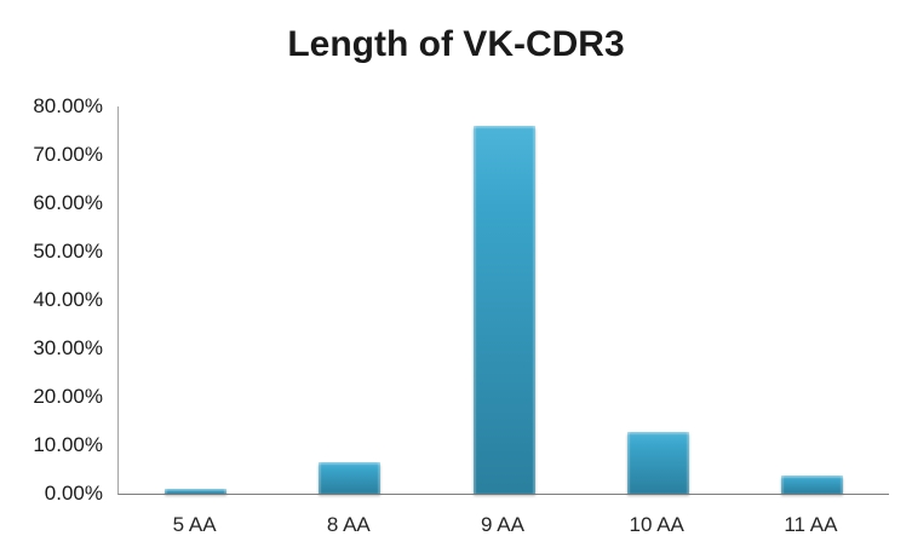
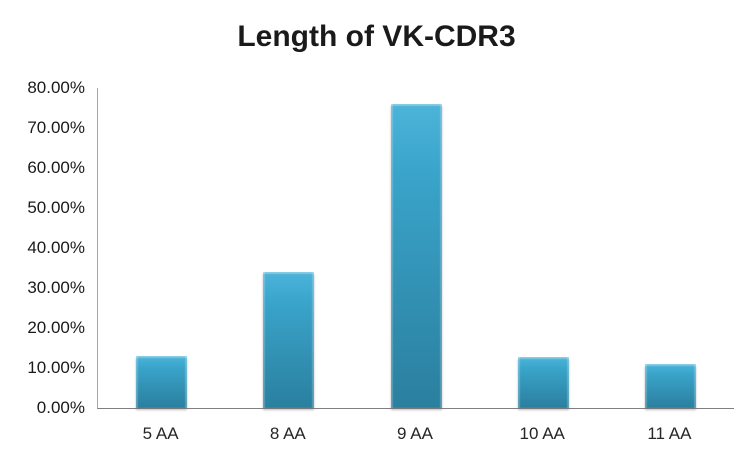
5 AA: 1% -> 13%
8 AA: 7% -> 34%
11 AA: 4% -> 11%
